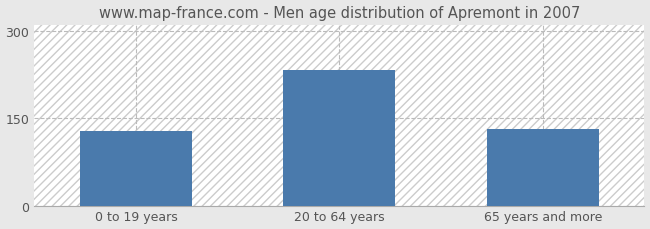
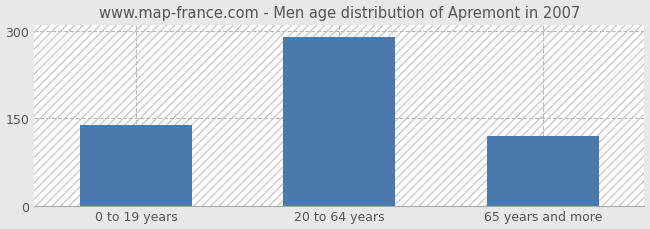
0 to 19 years: 128 -> 138
20 to 64 years: 232 -> 289
65 years and more: 132 -> 120
